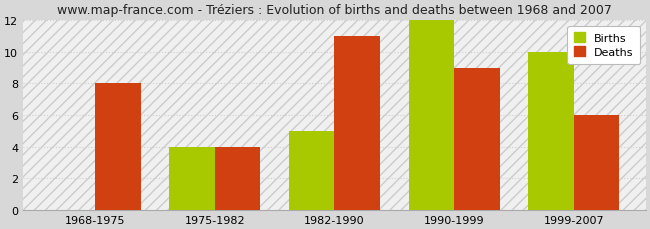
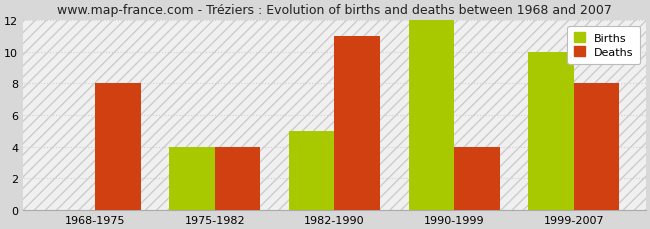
Deaths/1990-1999: 9 -> 4
Deaths/1999-2007: 6 -> 8
